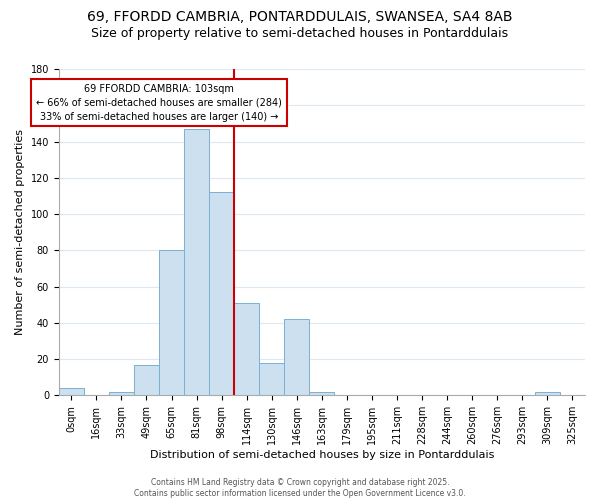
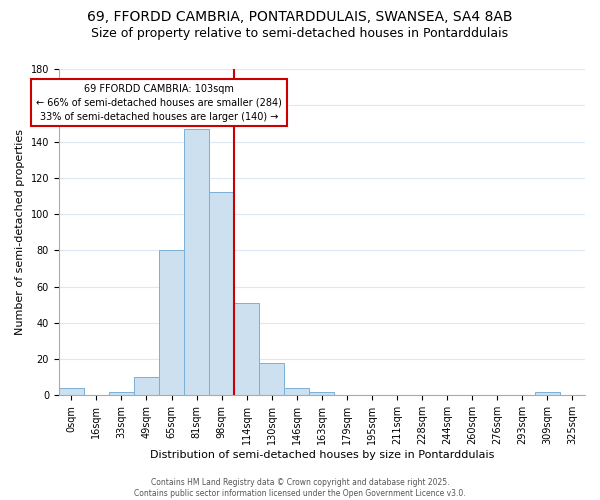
49sqm: 17 -> 10
146sqm: 42 -> 4
